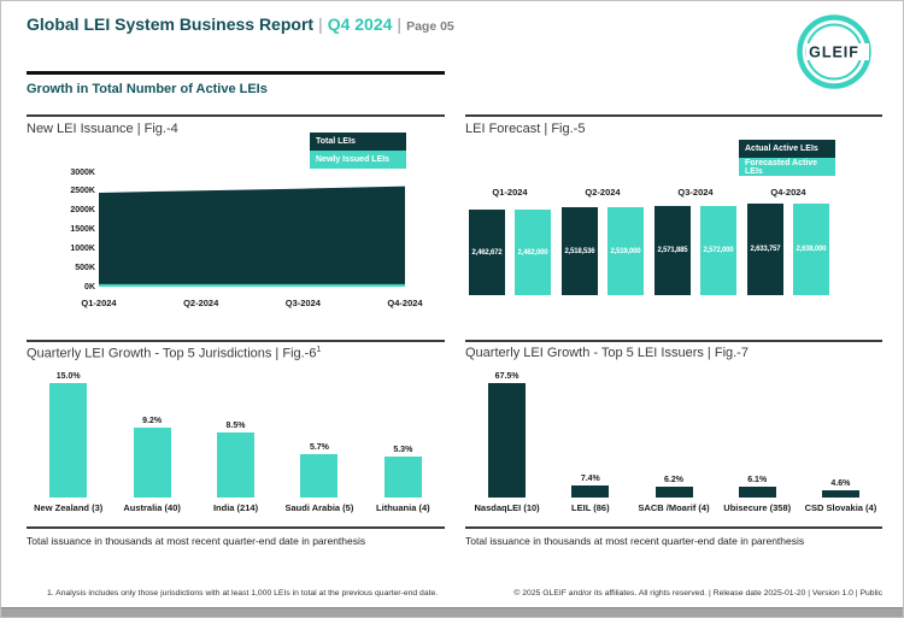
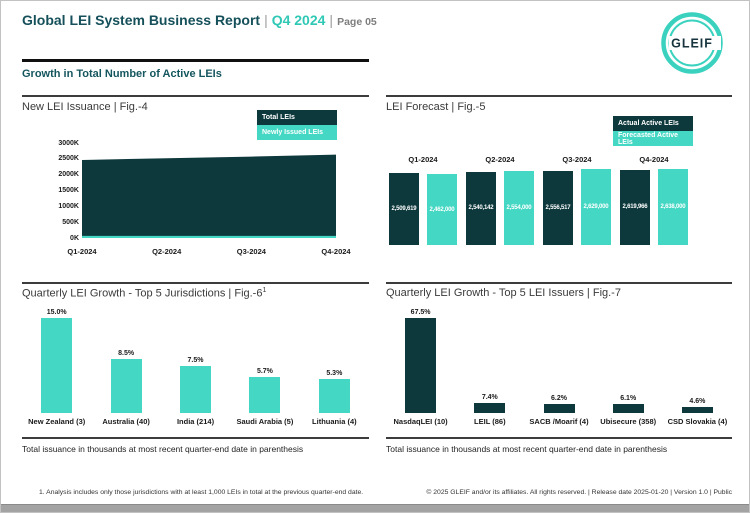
LEI Forecast | Fig.-5/Actual Active LEIs/Q1-2024: 2,462,672 -> 2,509,619
LEI Forecast | Fig.-5/Actual Active LEIs/Q2-2024: 2,518,536 -> 2,540,142
LEI Forecast | Fig.-5/Forecasted Active LEIs/Q2-2024: 2,519,000 -> 2,554,000
LEI Forecast | Fig.-5/Actual Active LEIs/Q3-2024: 2,571,885 -> 2,556,517
LEI Forecast | Fig.-5/Forecasted Active LEIs/Q3-2024: 2,572,000 -> 2,629,000
LEI Forecast | Fig.-5/Actual Active LEIs/Q4-2024: 2,633,757 -> 2,619,966
Quarterly LEI Growth - Top 5 Jurisdictions | Fig.-6/Australia (40): 9.2% -> 8.5%
Quarterly LEI Growth - Top 5 Jurisdictions | Fig.-6/India (214): 8.5% -> 7.5%
